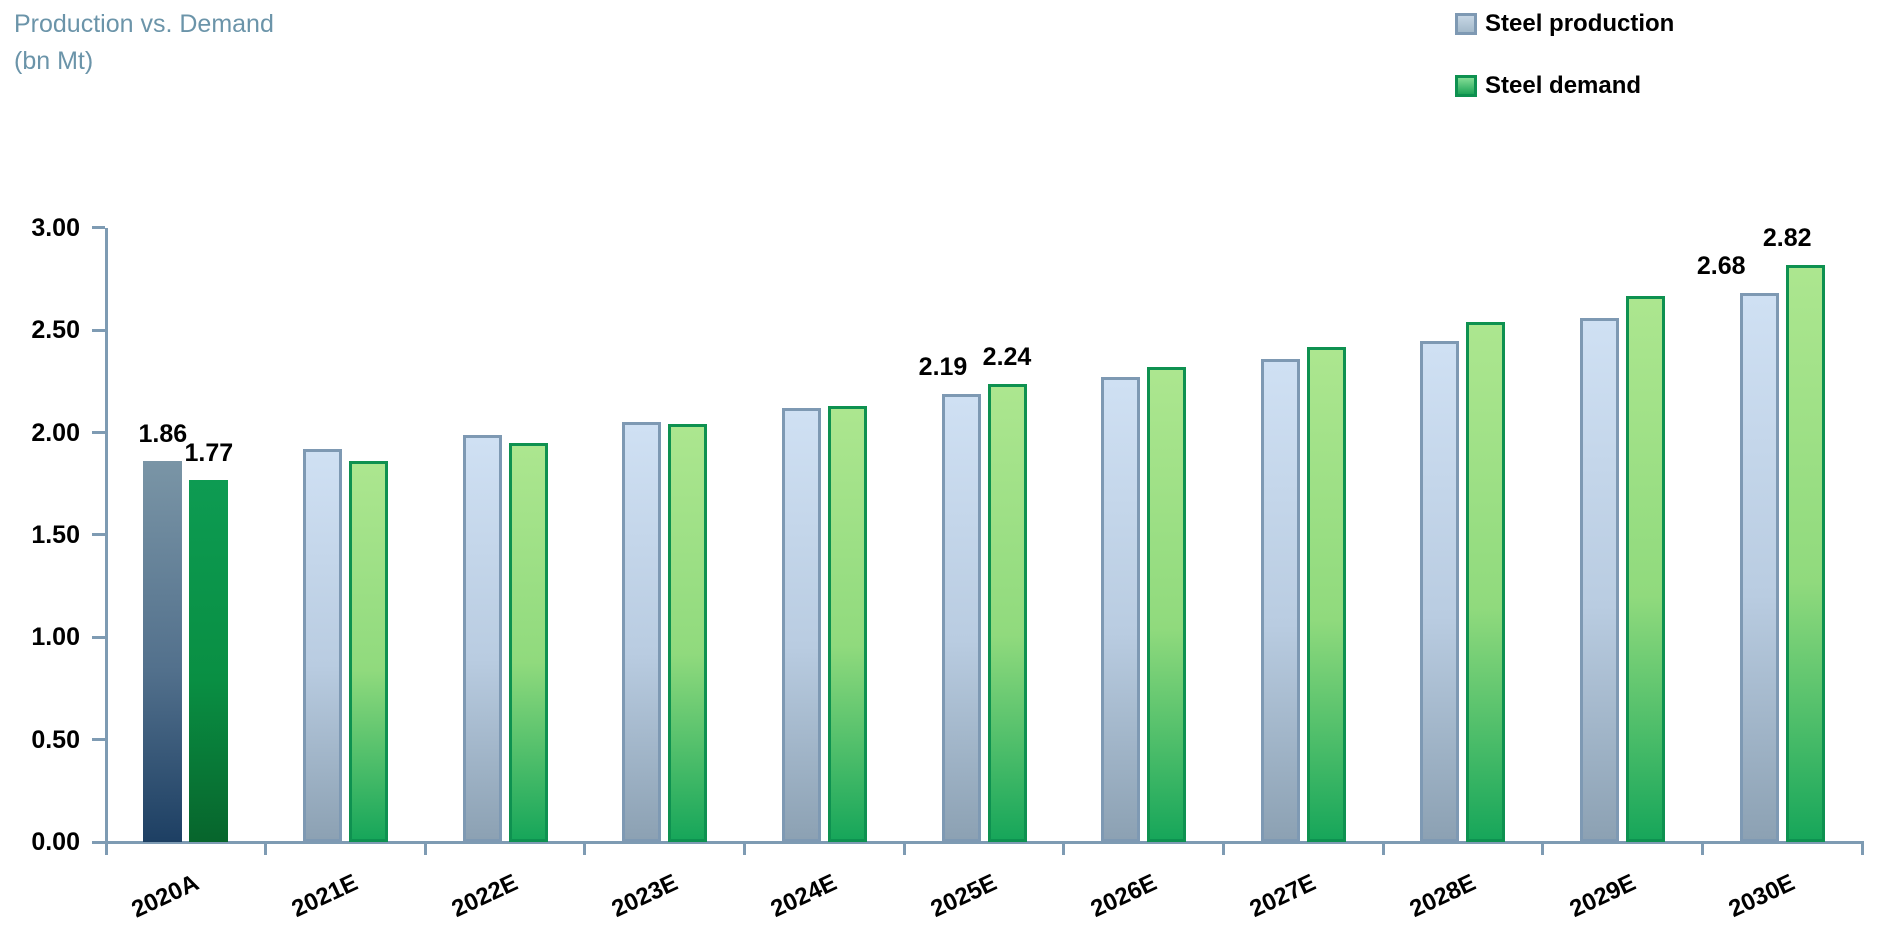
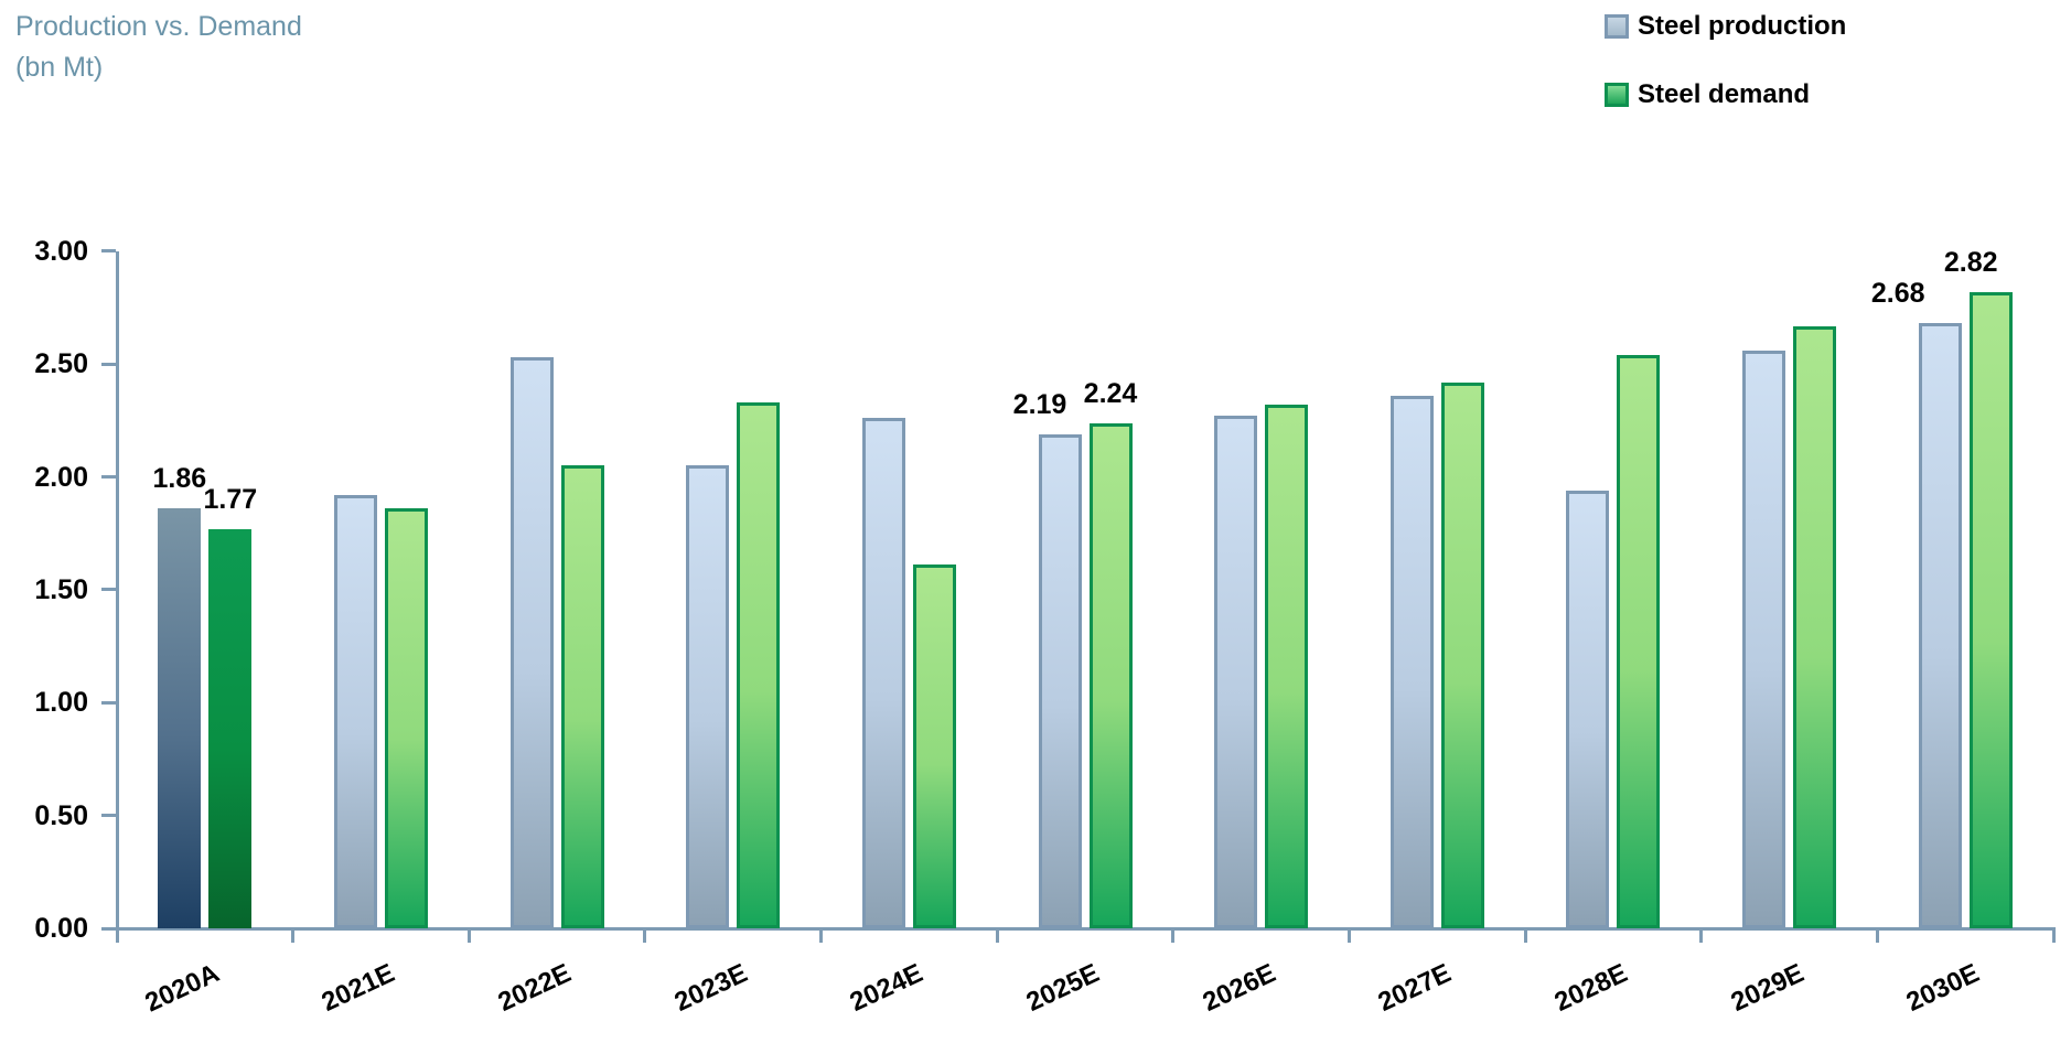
Steel production/2022E: 1.99 -> 2.53
Steel demand/2022E: 1.95 -> 2.05
Steel demand/2023E: 2.04 -> 2.33
Steel production/2024E: 2.12 -> 2.26
Steel demand/2024E: 2.13 -> 1.61
Steel production/2028E: 2.45 -> 1.94
